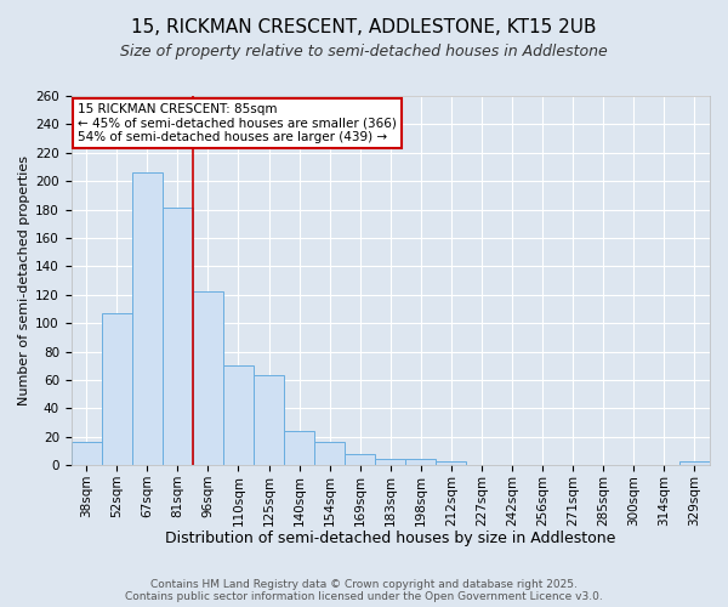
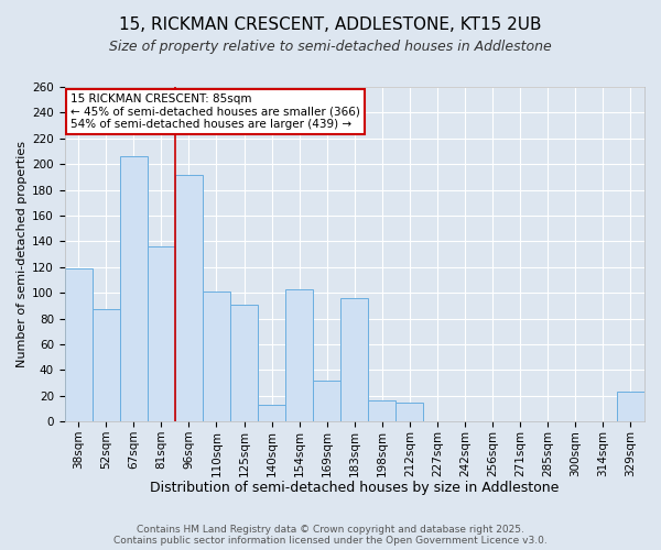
38sqm: 16 -> 119
52sqm: 107 -> 87
81sqm: 181 -> 136
96sqm: 122 -> 192
110sqm: 70 -> 101
125sqm: 63 -> 91
140sqm: 24 -> 13
154sqm: 16 -> 103
169sqm: 8 -> 32
183sqm: 4 -> 96
198sqm: 4 -> 16
212sqm: 3 -> 15
329sqm: 3 -> 23
